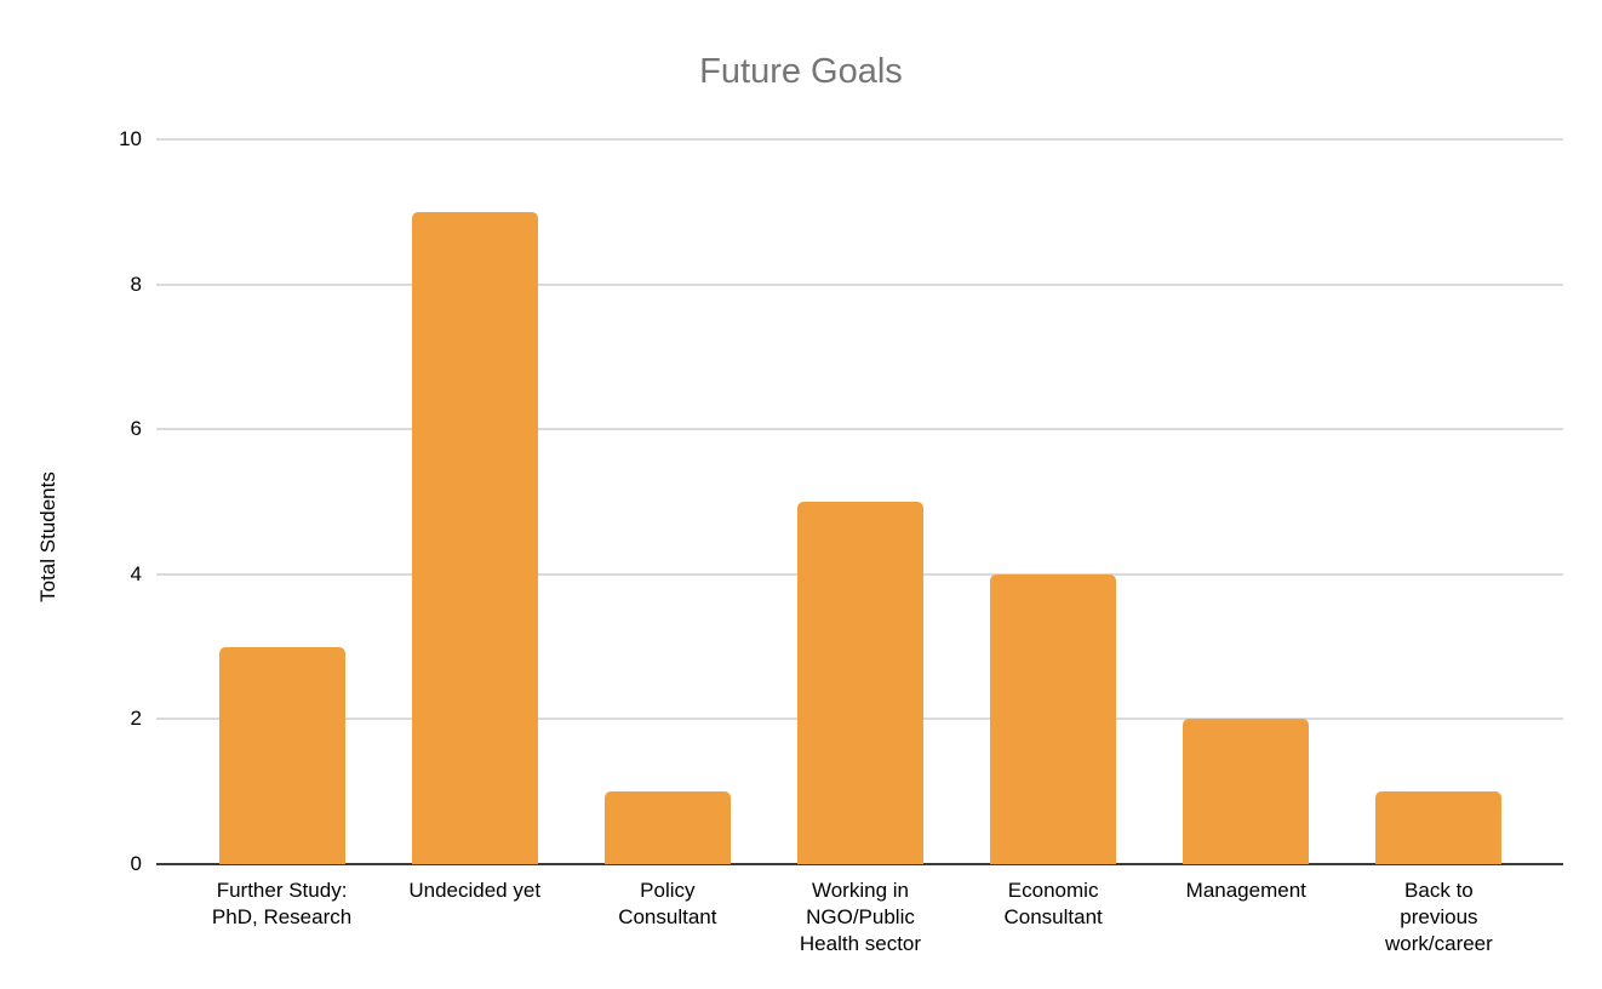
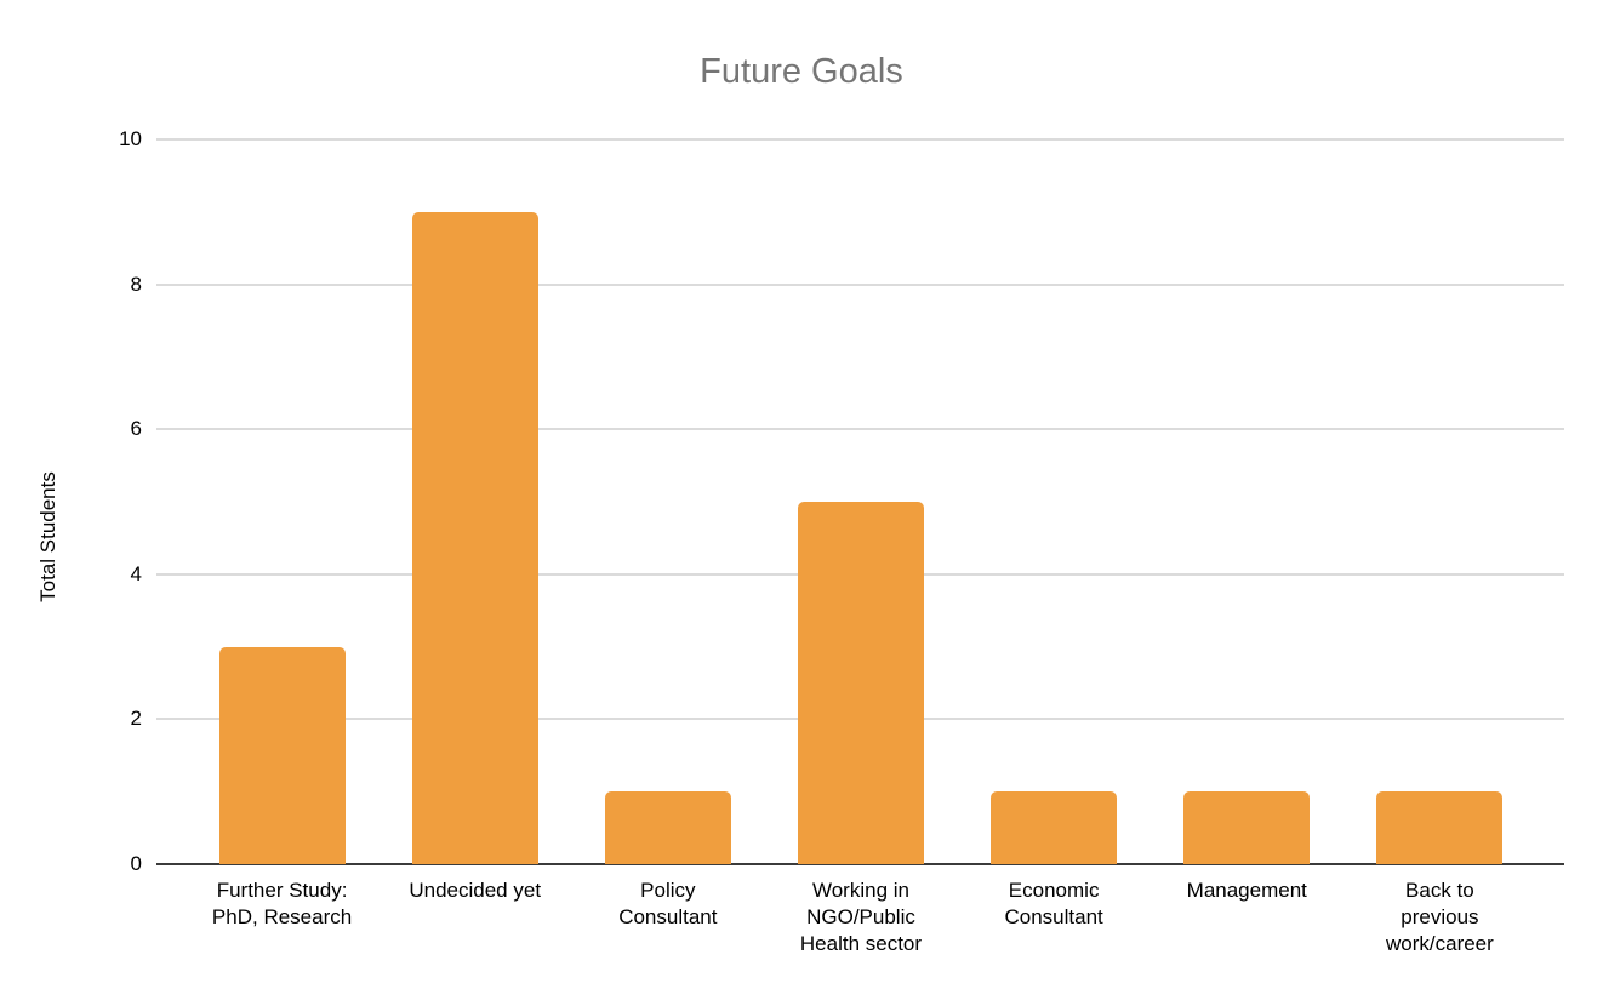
Economic Consultant: 4 -> 1
Management: 2 -> 1
